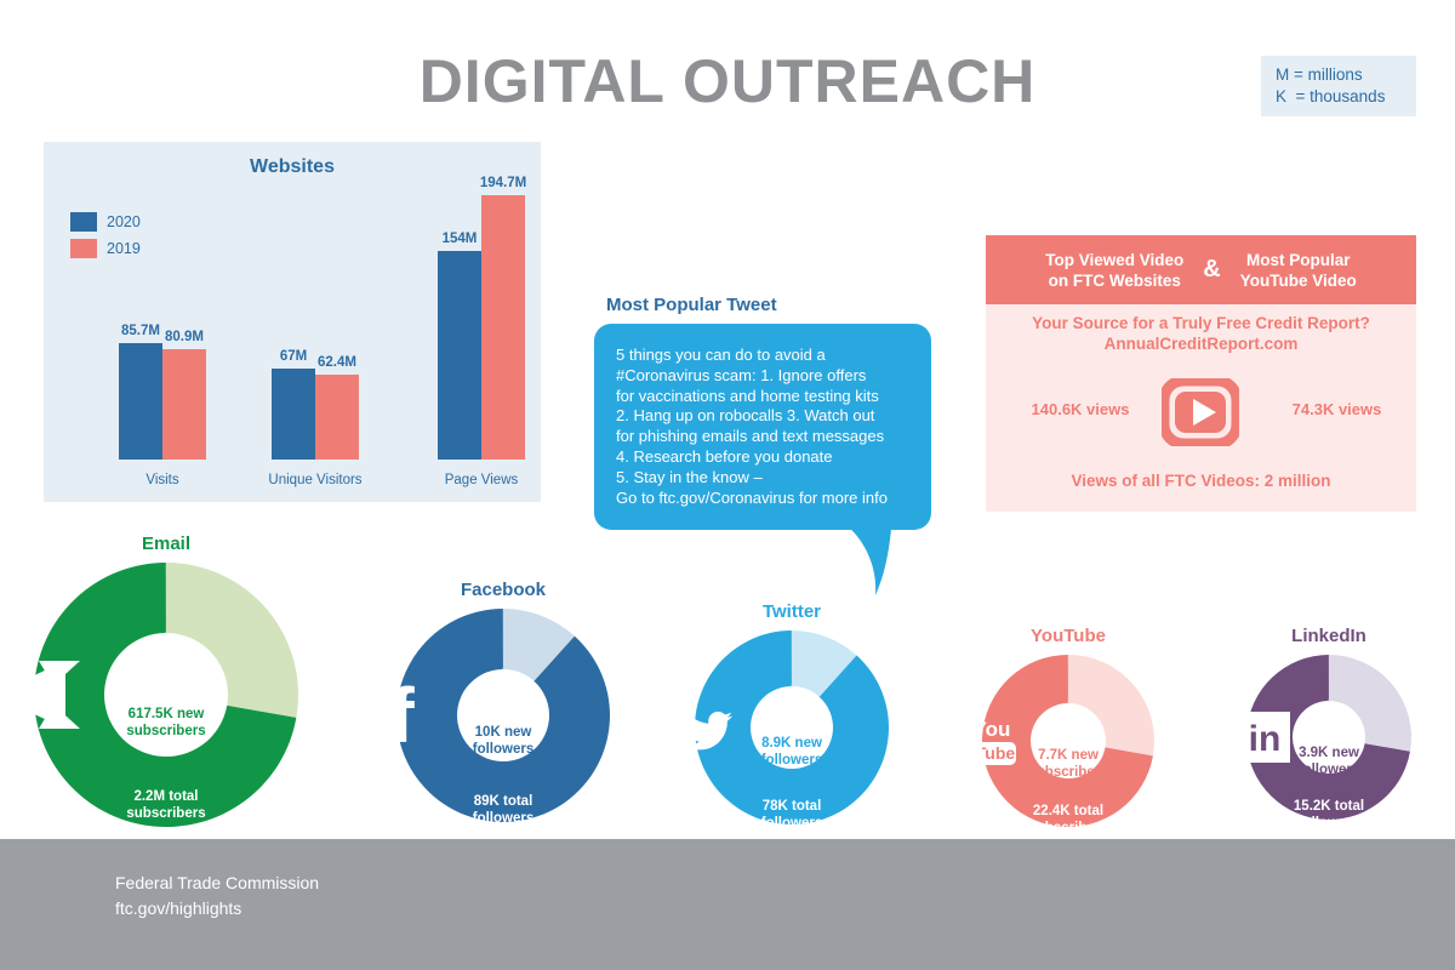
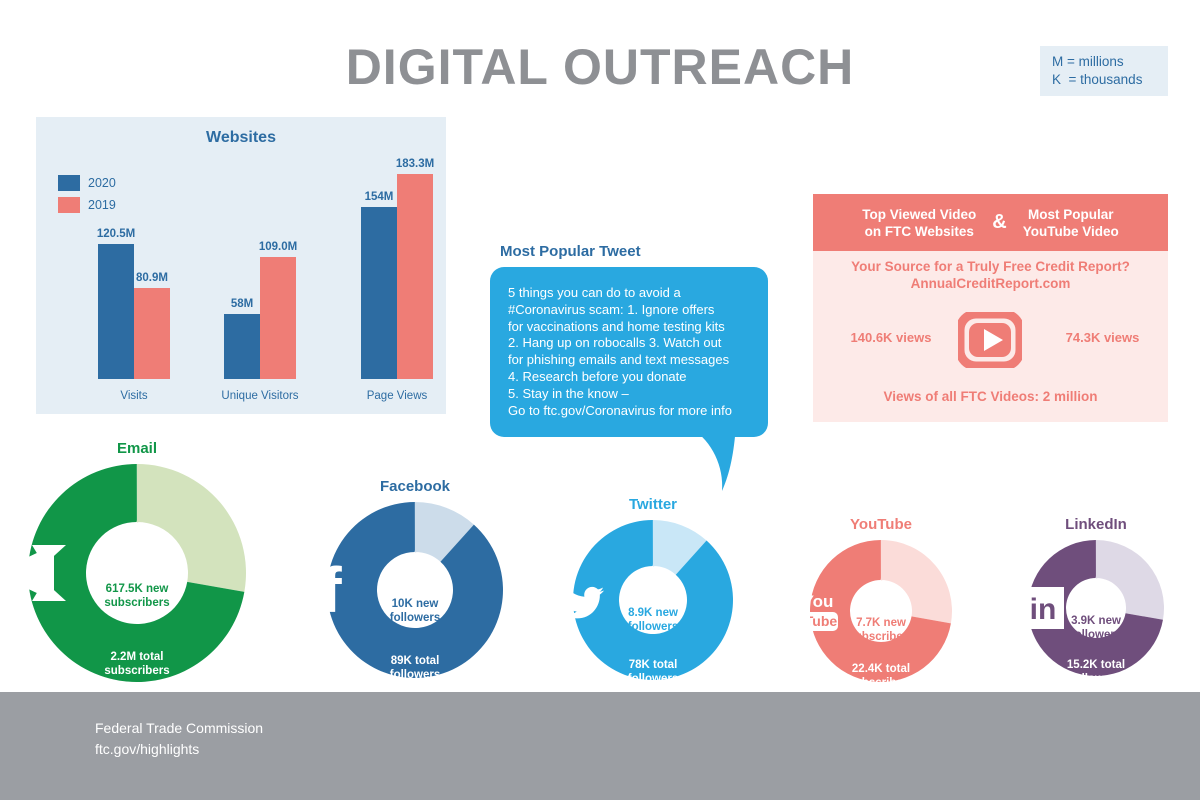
Websites/2020/Visits: 85.7M -> 120.5M
Websites/2020/Unique Visitors: 67M -> 58M
Websites/2019/Unique Visitors: 62.4M -> 109.0M
Websites/2019/Page Views: 194.7M -> 183.3M
